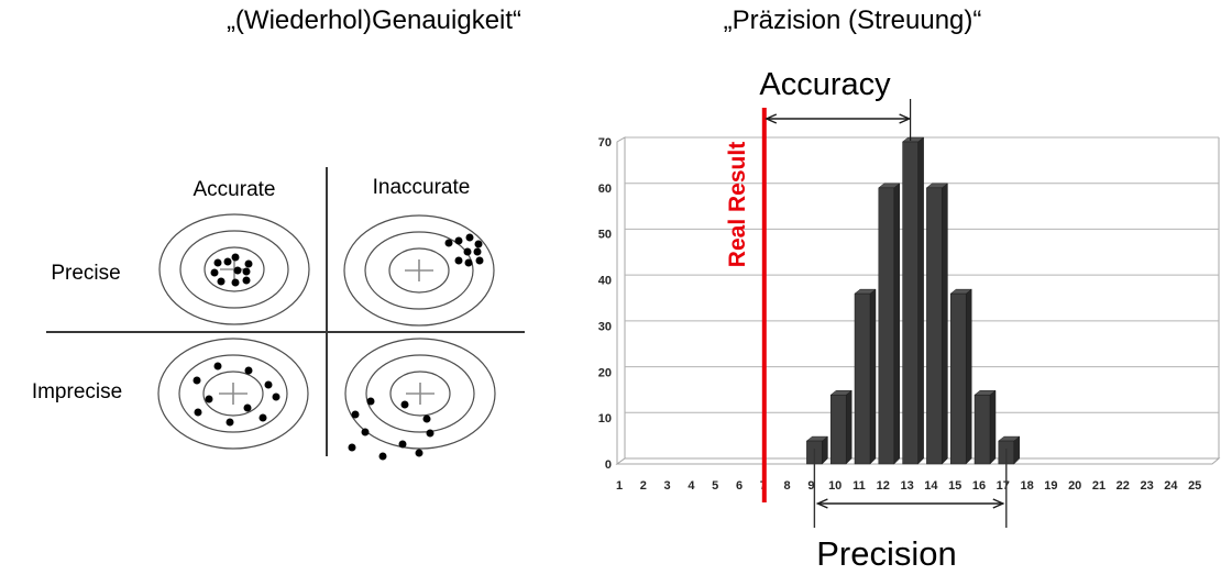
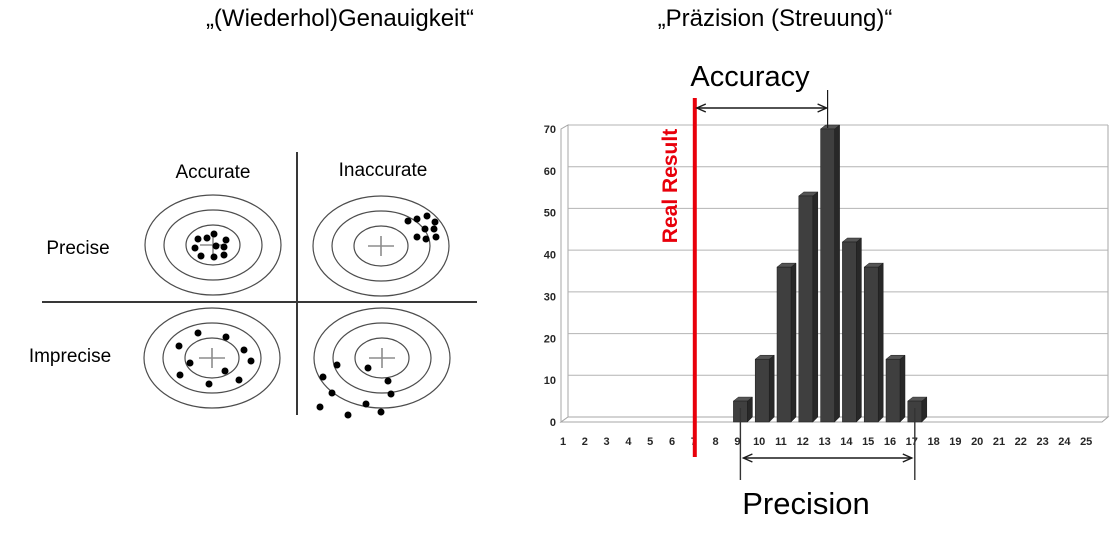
12: 60 -> 54
14: 60 -> 43
